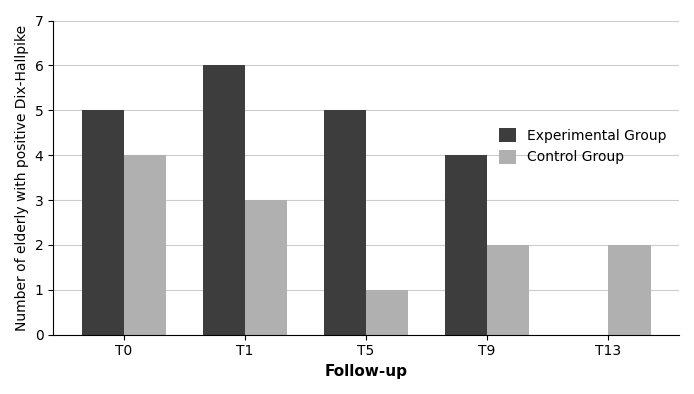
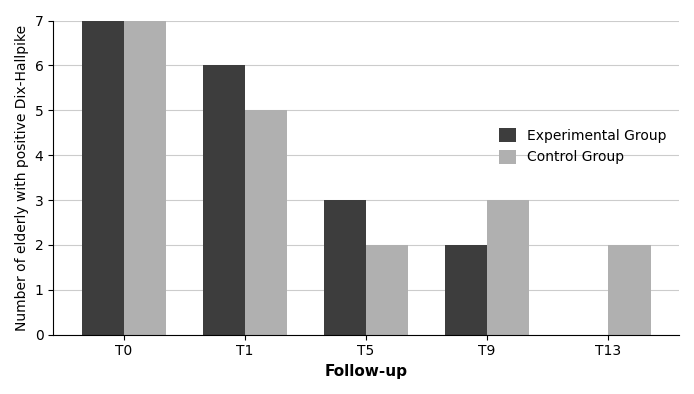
Experimental Group/T0: 5 -> 7
Control Group/T0: 4 -> 7
Control Group/T1: 3 -> 5
Experimental Group/T5: 5 -> 3
Control Group/T5: 1 -> 2
Experimental Group/T9: 4 -> 2
Control Group/T9: 2 -> 3
